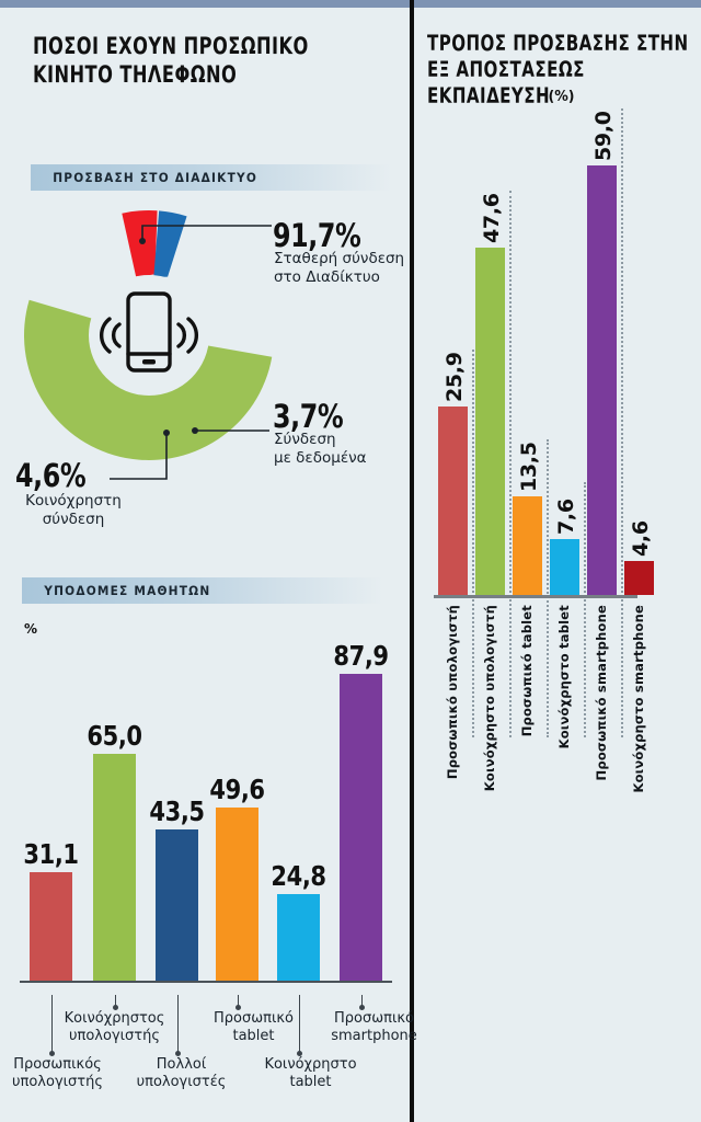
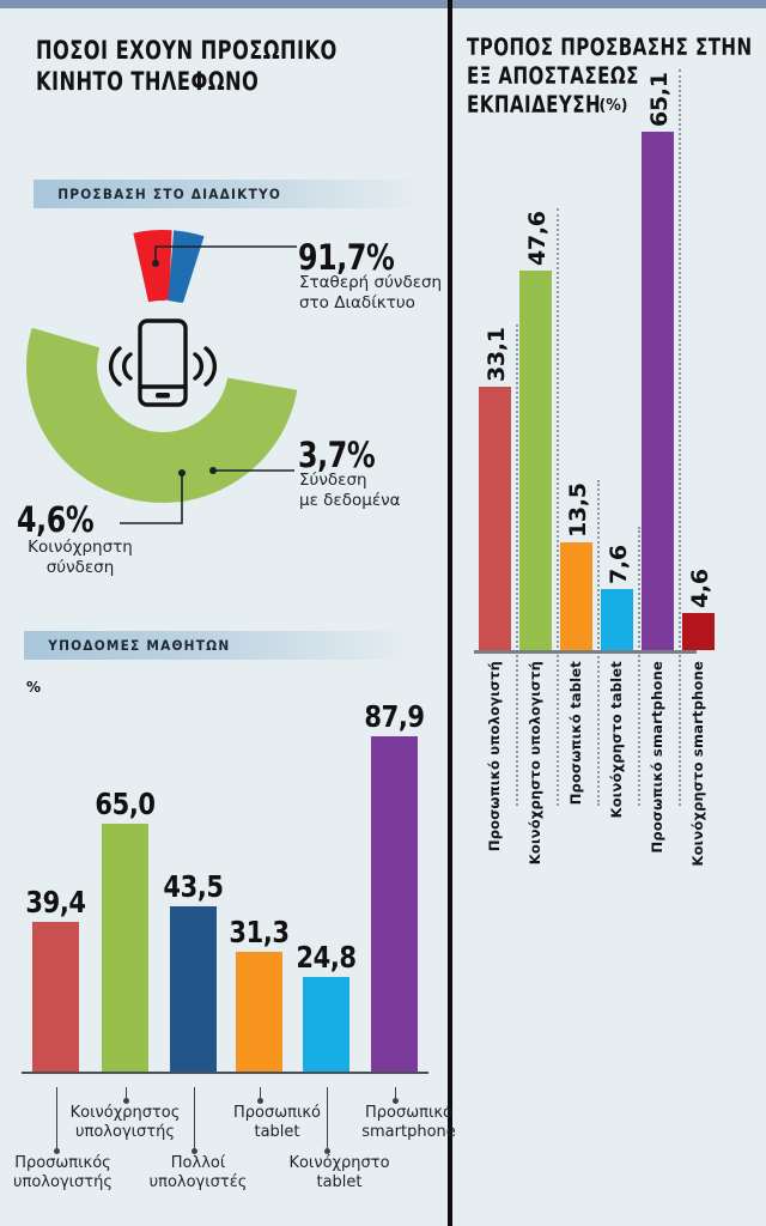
ΥΠΟΔΟΜΕΣ ΜΑΘΗΤΩΝ/Προσωπικός υπολογιστής: 31,1 -> 39,4
ΥΠΟΔΟΜΕΣ ΜΑΘΗΤΩΝ/Προσωπικό tablet: 49,6 -> 31,3
ΤΡΟΠΟΣ ΠΡΟΣΒΑΣΗΣ ΣΤΗΝ ΕΞ ΑΠΟΣΤΑΣΕΩΣ ΕΚΠΑΙΔΕΥΣΗ/Προσωπικό υπολογιστή: 25,9 -> 33,1
ΤΡΟΠΟΣ ΠΡΟΣΒΑΣΗΣ ΣΤΗΝ ΕΞ ΑΠΟΣΤΑΣΕΩΣ ΕΚΠΑΙΔΕΥΣΗ/Προσωπικό smartphone: 59,0 -> 65,1
